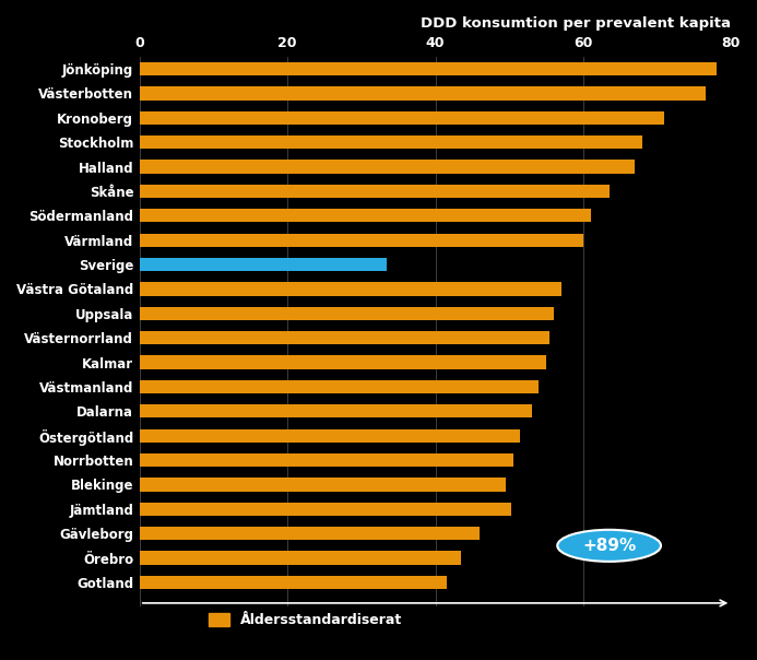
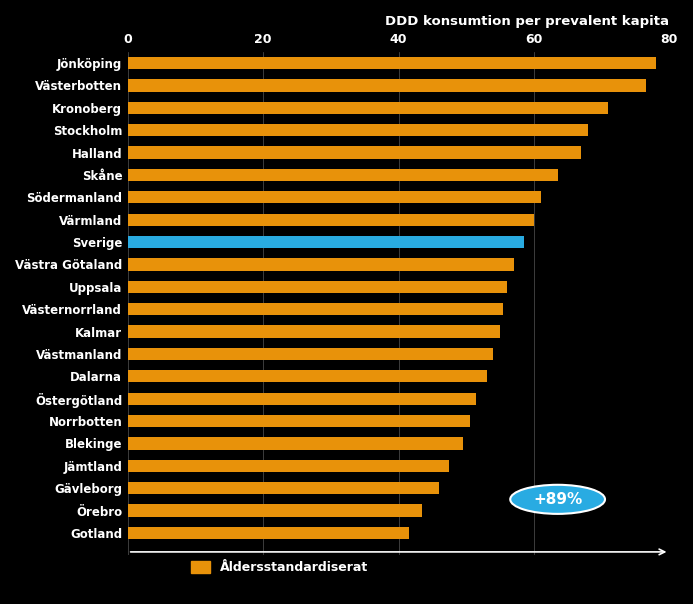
Sverige: 33.4 -> 58.5
Jämtland: 50.2 -> 47.5
